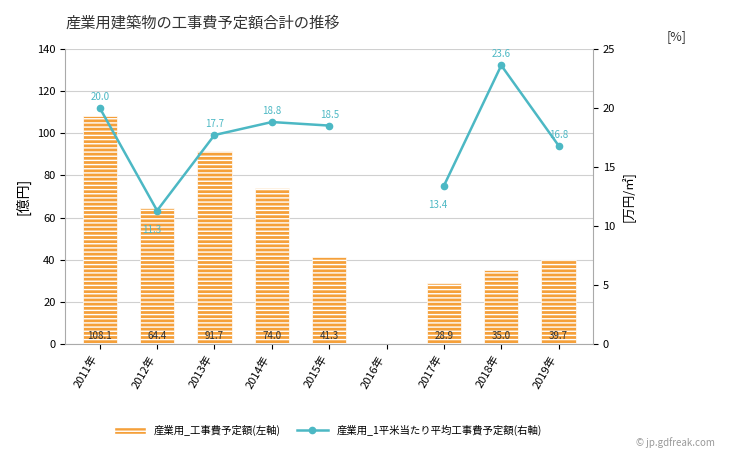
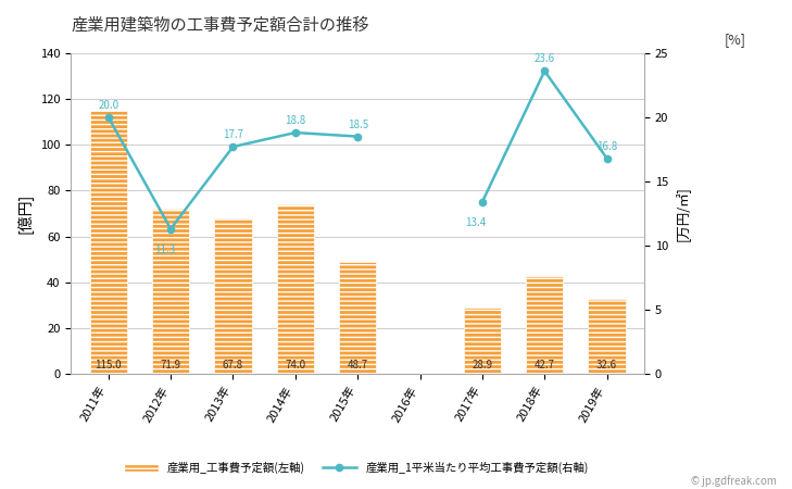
産業用_工事費予定額(左軸)/2011年: 108.1 -> 115.0
産業用_工事費予定額(左軸)/2012年: 64.4 -> 71.9
産業用_工事費予定額(左軸)/2013年: 91.7 -> 67.8
産業用_工事費予定額(左軸)/2015年: 41.3 -> 48.7
産業用_工事費予定額(左軸)/2018年: 35.0 -> 42.7
産業用_工事費予定額(左軸)/2019年: 39.7 -> 32.6
